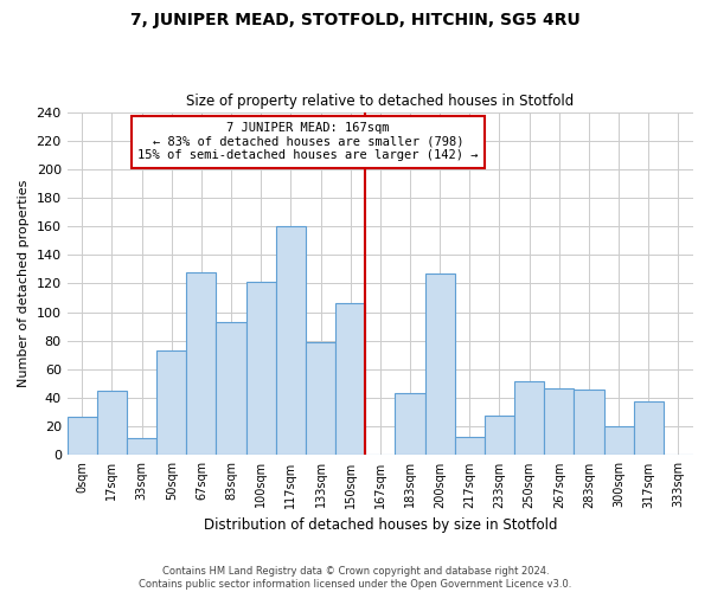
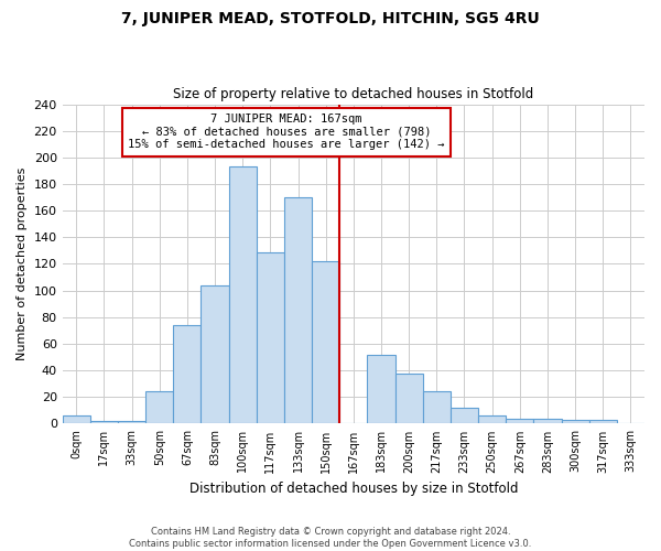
0sqm: 27 -> 6
17sqm: 45 -> 2
33sqm: 12 -> 2
50sqm: 73 -> 24
67sqm: 128 -> 74
83sqm: 93 -> 104
100sqm: 121 -> 193
117sqm: 160 -> 129
133sqm: 79 -> 170
150sqm: 106 -> 122
183sqm: 43 -> 52
200sqm: 127 -> 38
217sqm: 13 -> 24
233sqm: 28 -> 12
250sqm: 52 -> 6
267sqm: 47 -> 4
283sqm: 46 -> 4
300sqm: 20 -> 3
317sqm: 38 -> 3
